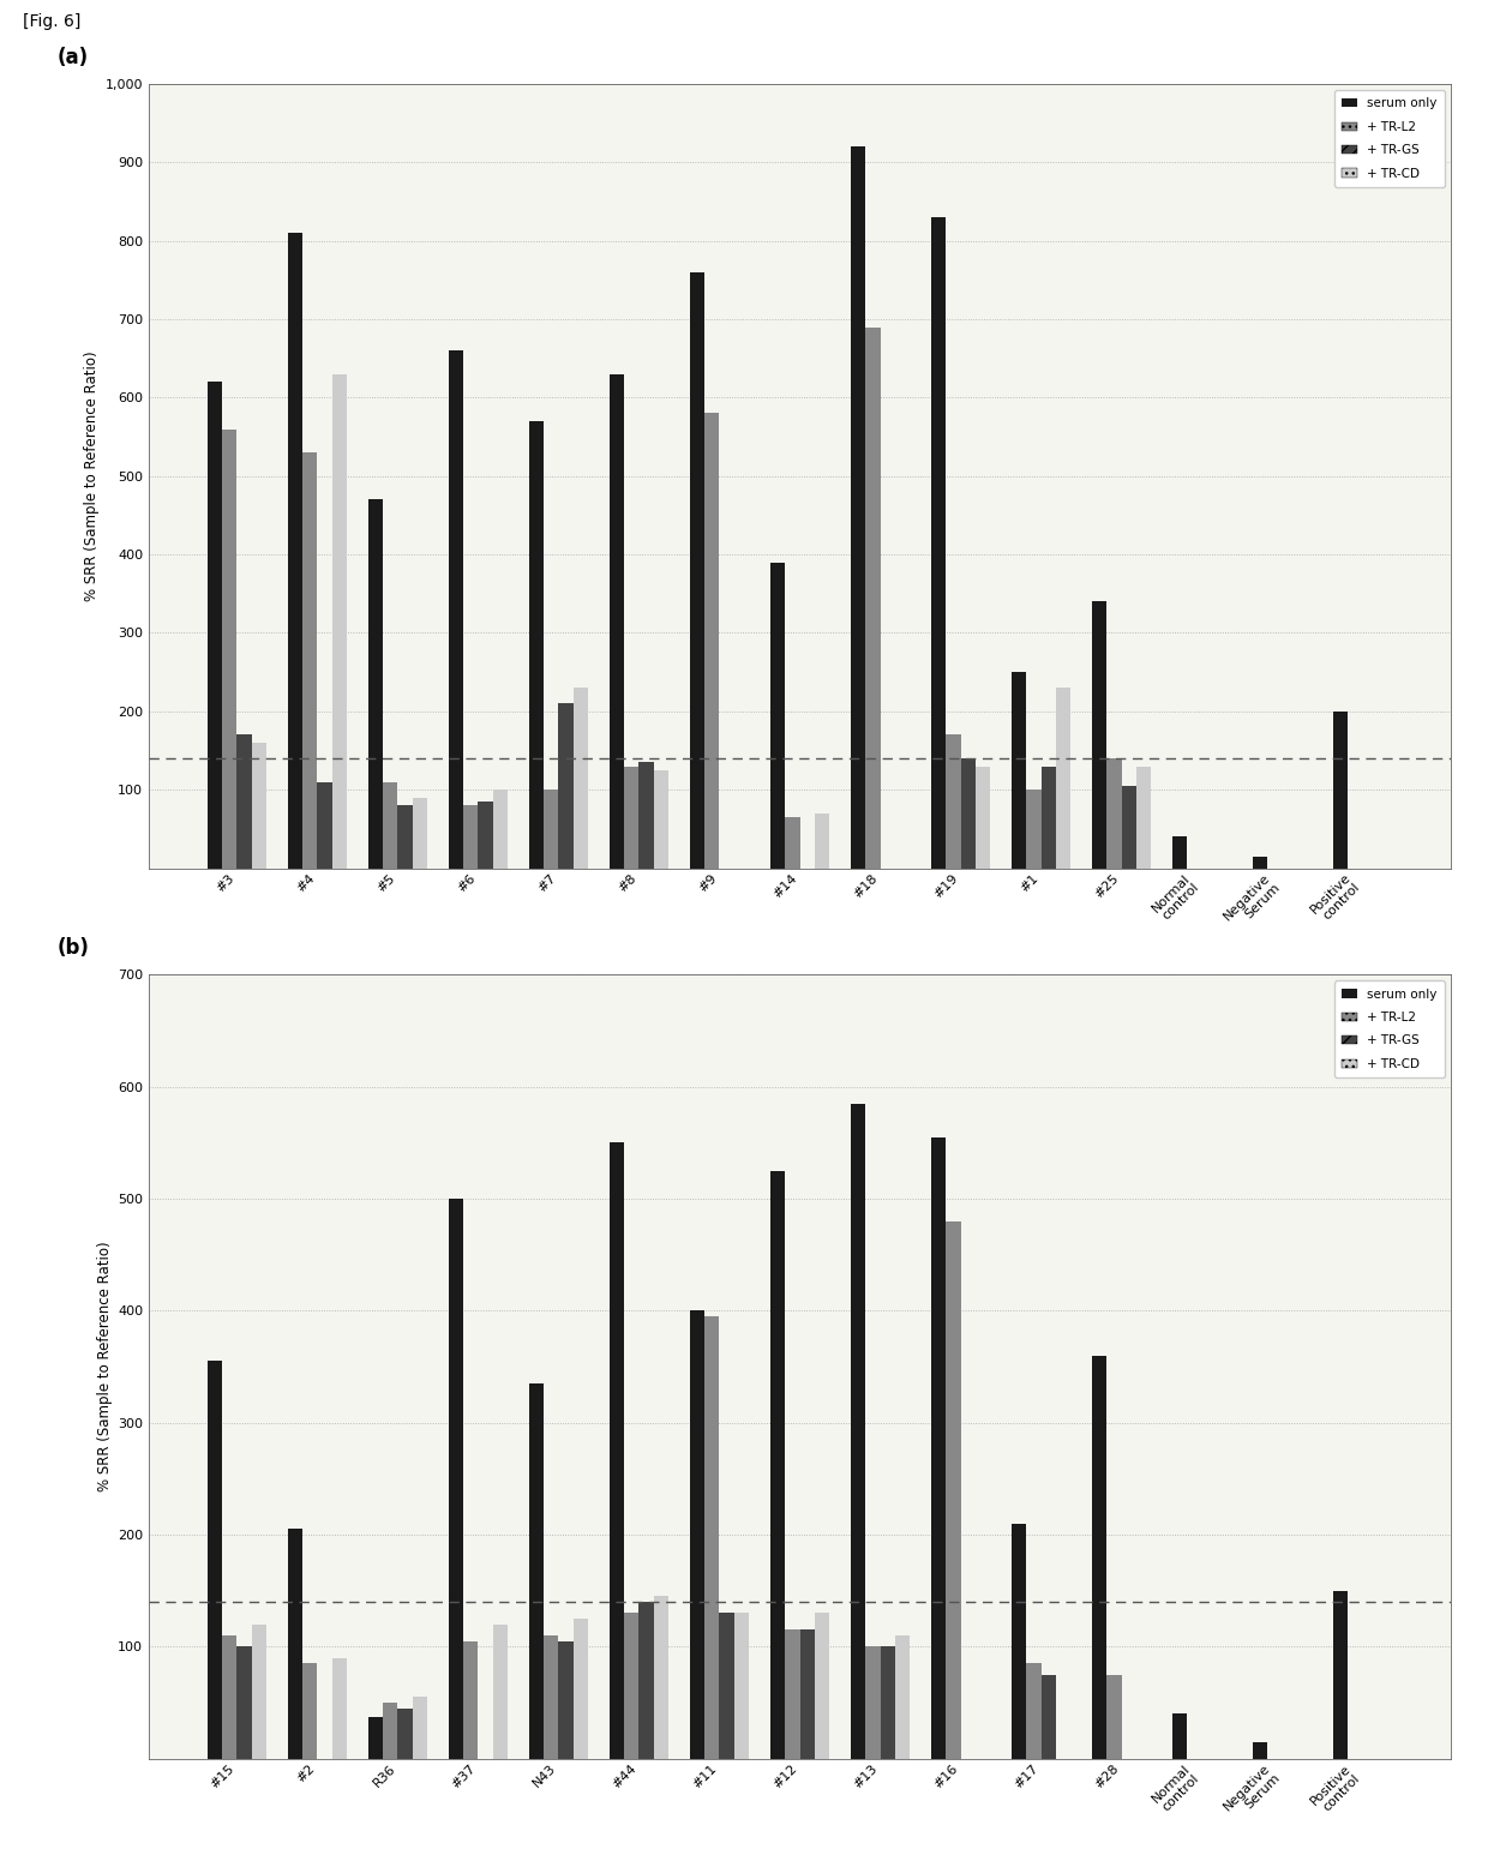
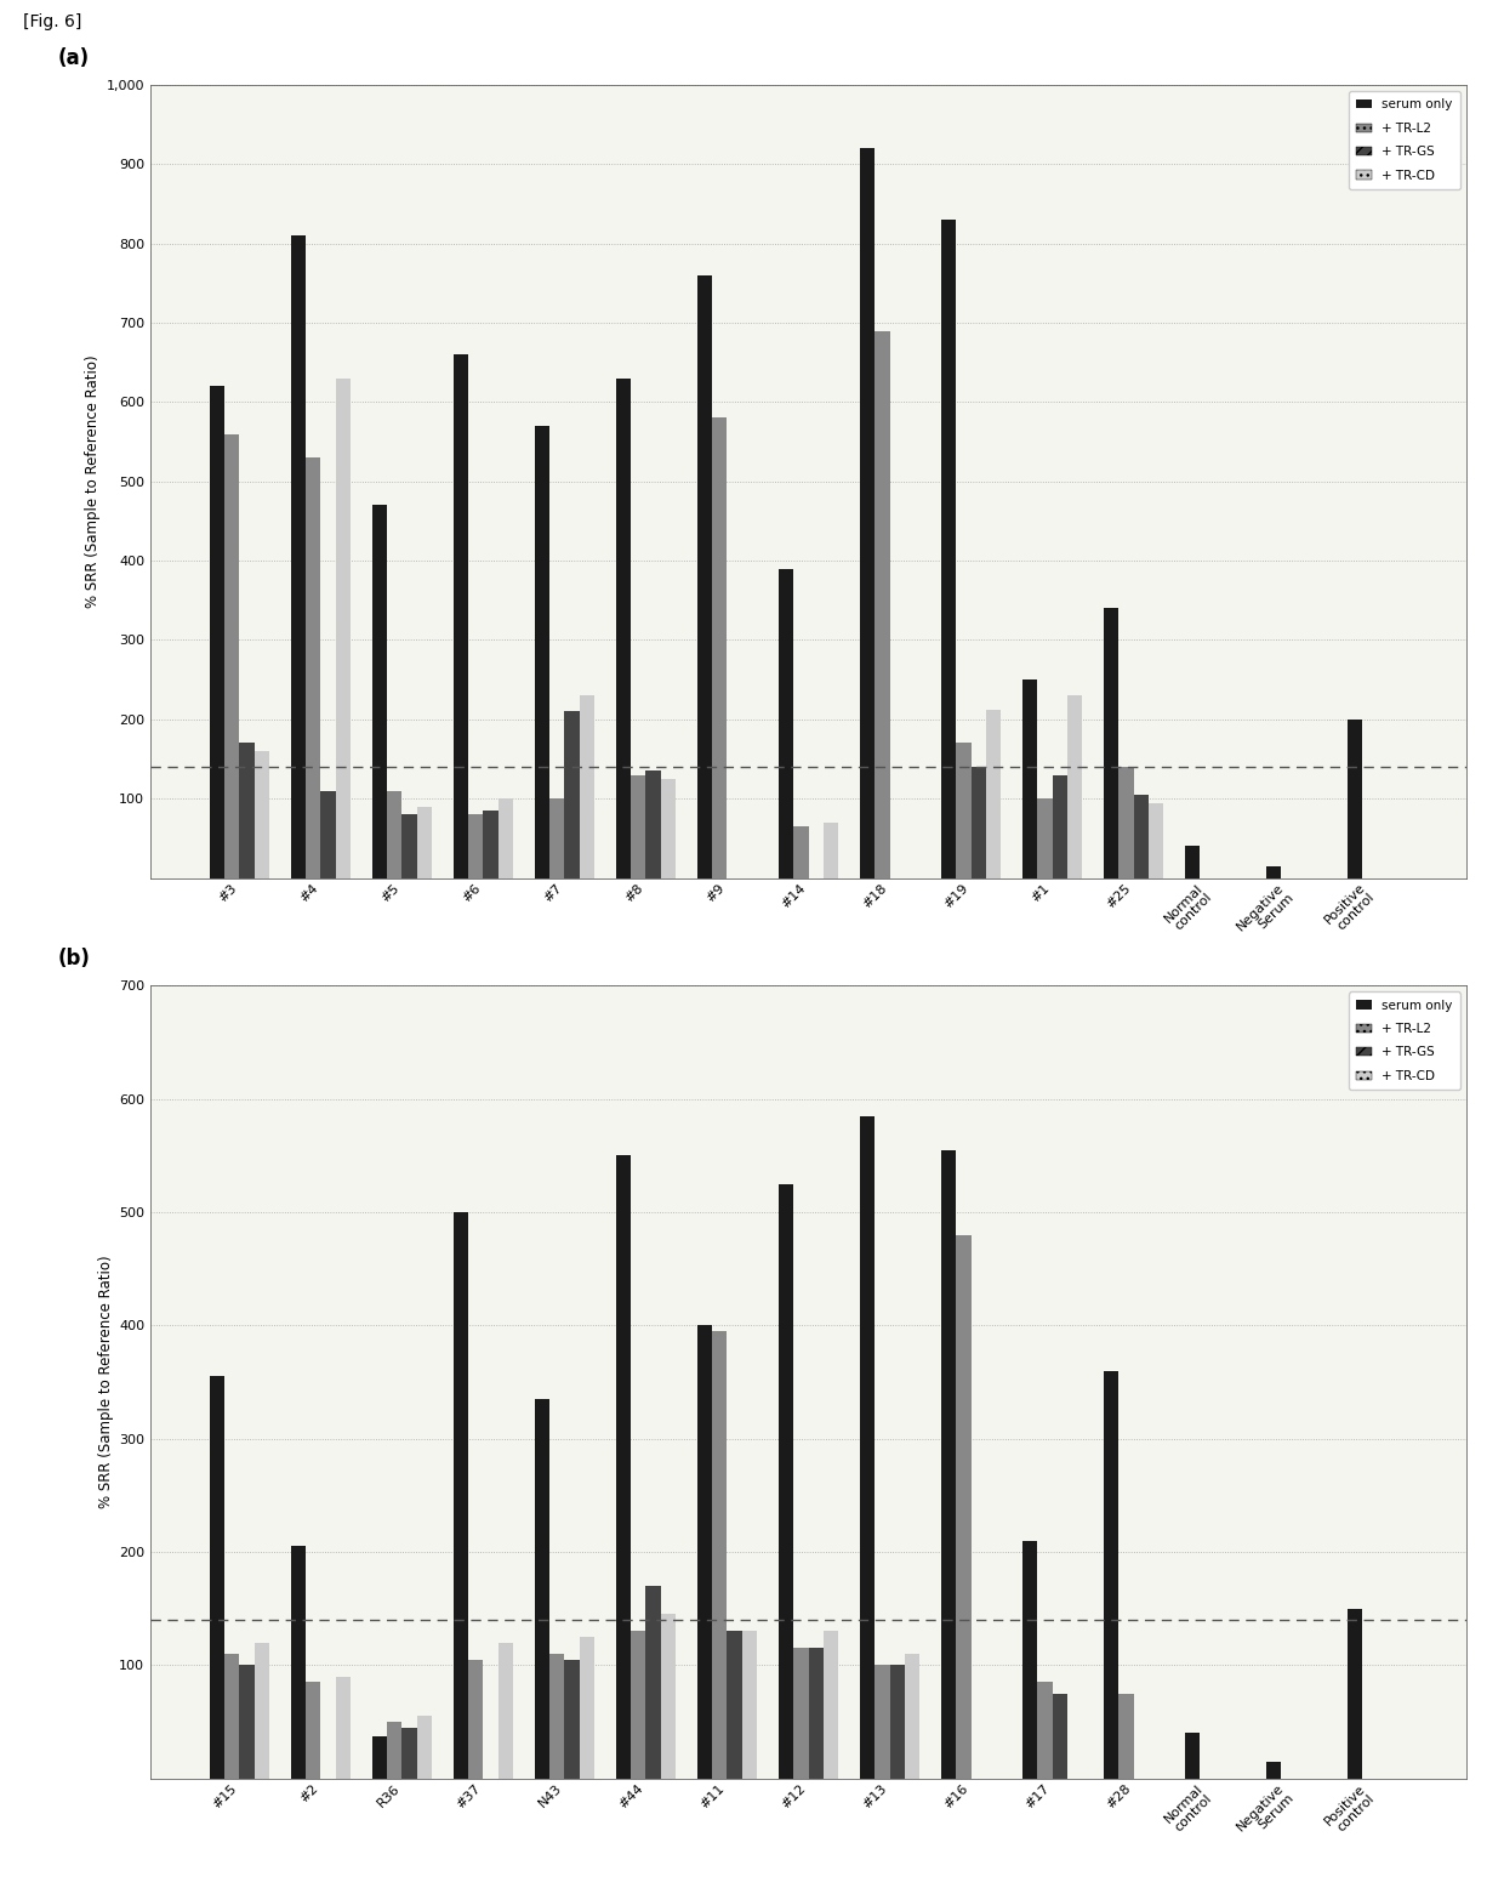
+ TR-CD/#19: 130 -> 212
+ TR-CD/#25: 130 -> 94
+ TR-GS/#44: 140 -> 170
